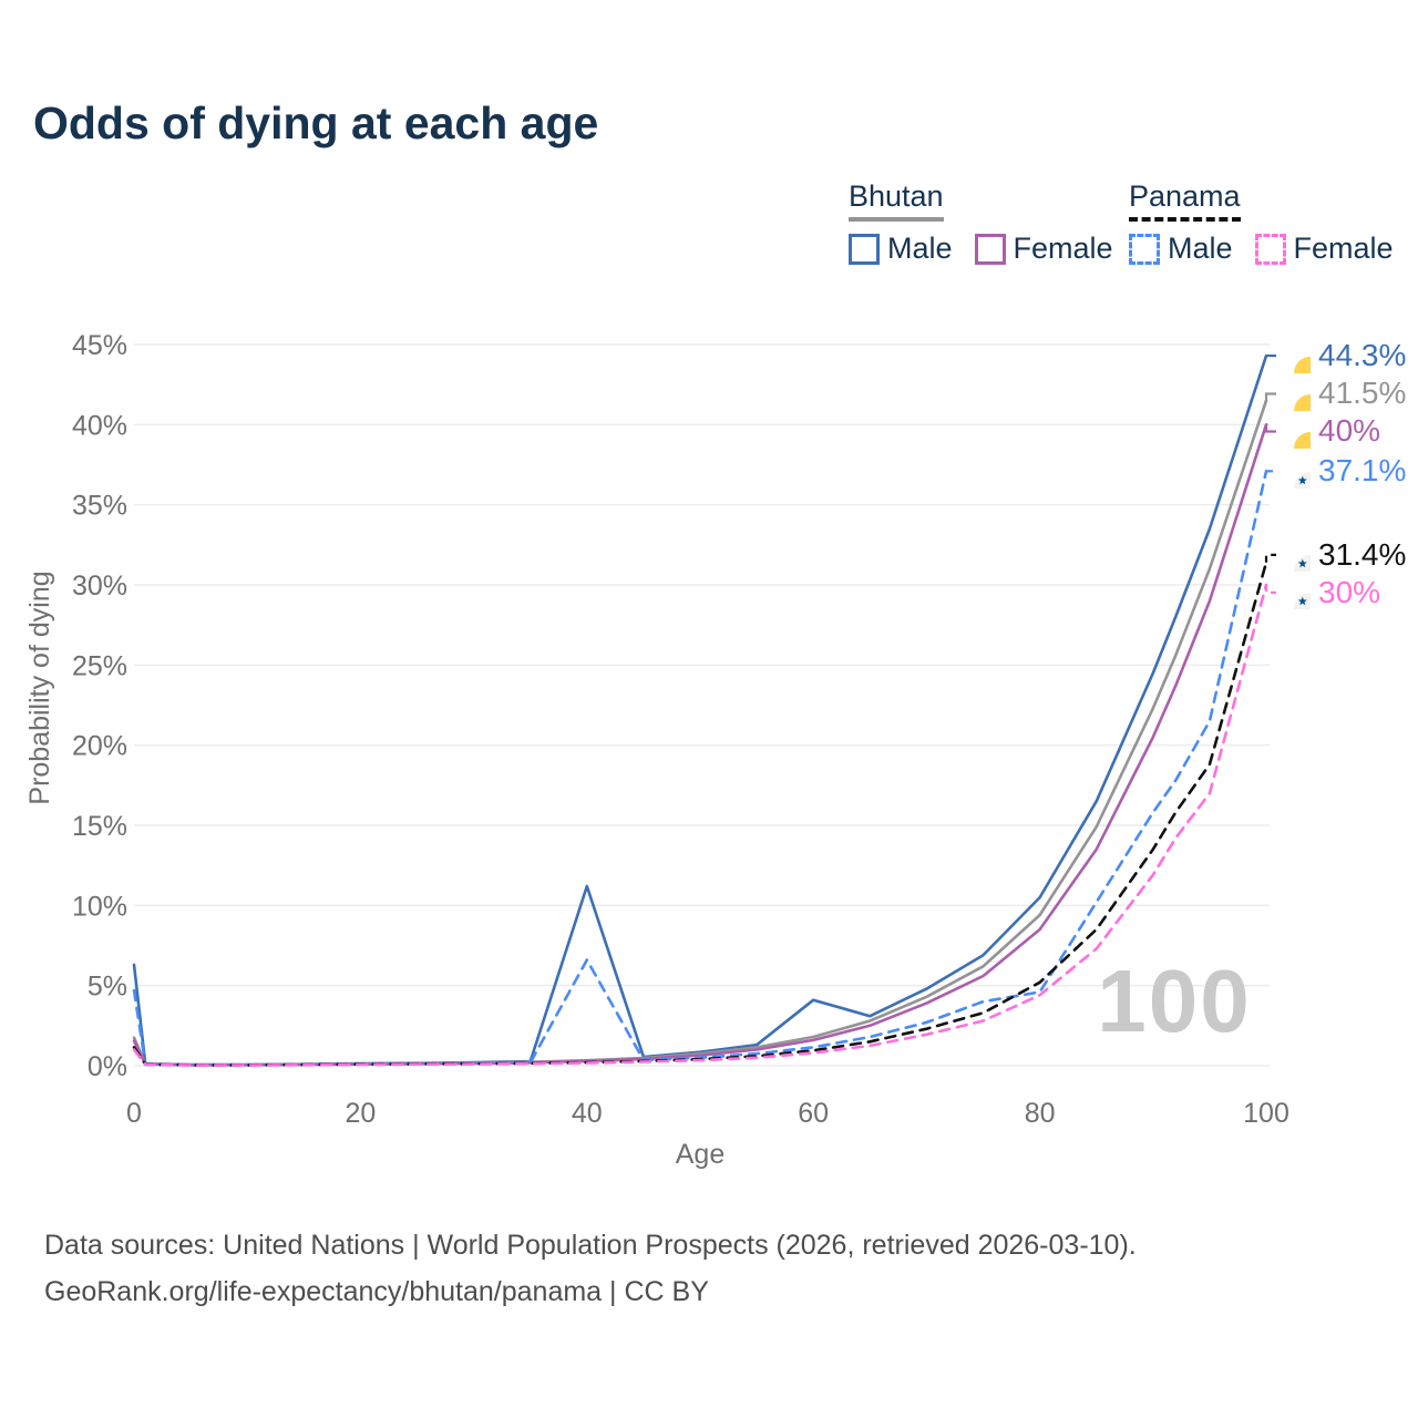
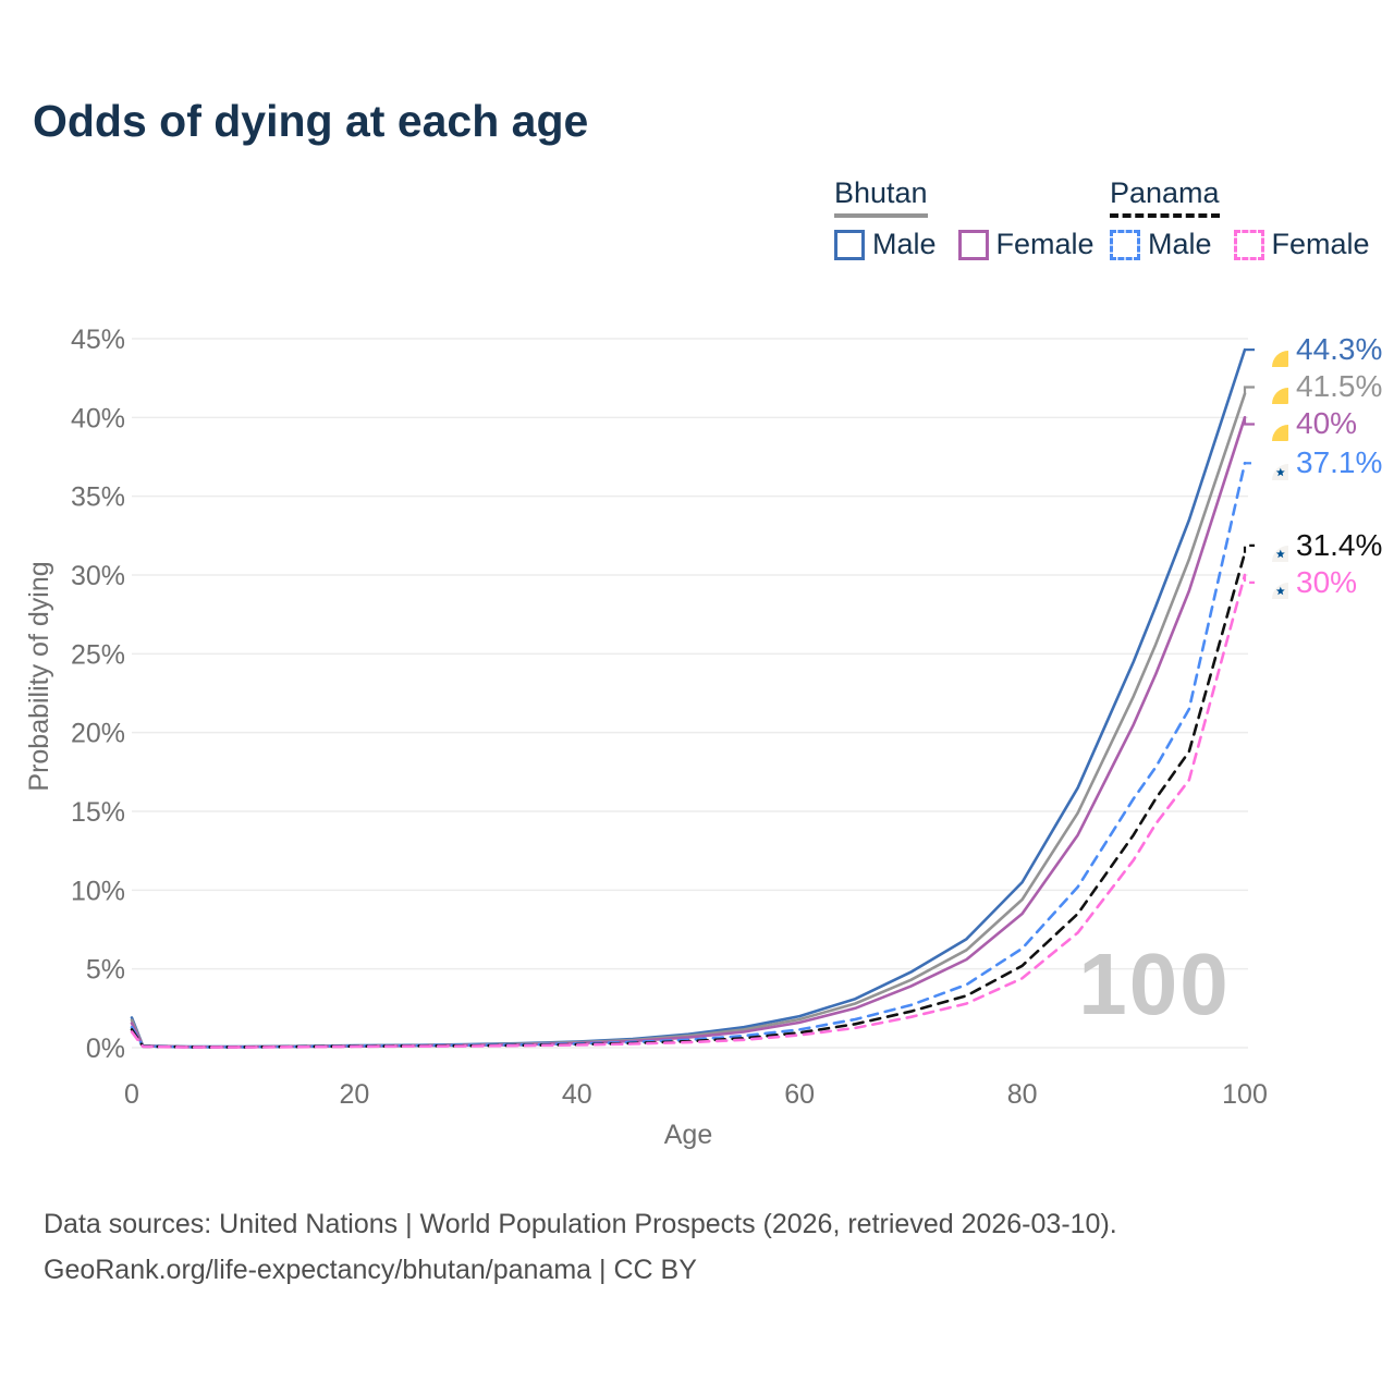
Bhutan Male/0: 6.3% -> 1.9%
Panama Male/0: 4.7% -> 1.3%
Bhutan Male/40: 11.2% -> 0.4%
Panama Male/40: 6.6% -> 0.2%
Bhutan Male/60: 4.1% -> 2.0%
Panama Male/80: 4.6% -> 6.3%
